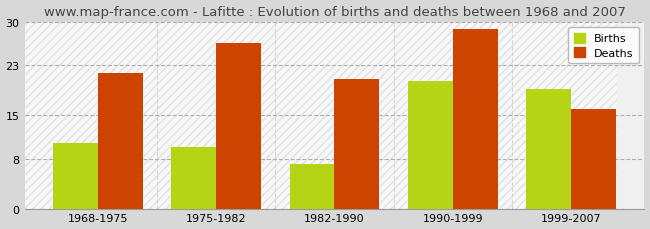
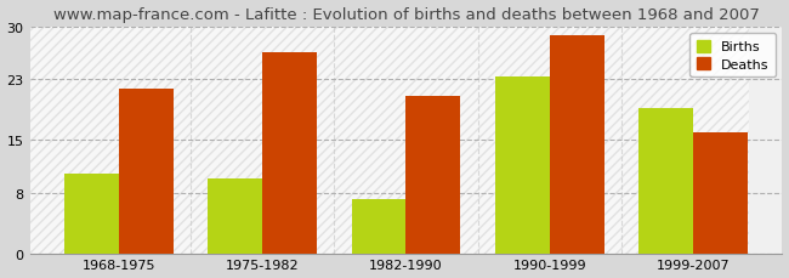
Births/1990-1999: 20.5 -> 23.4
